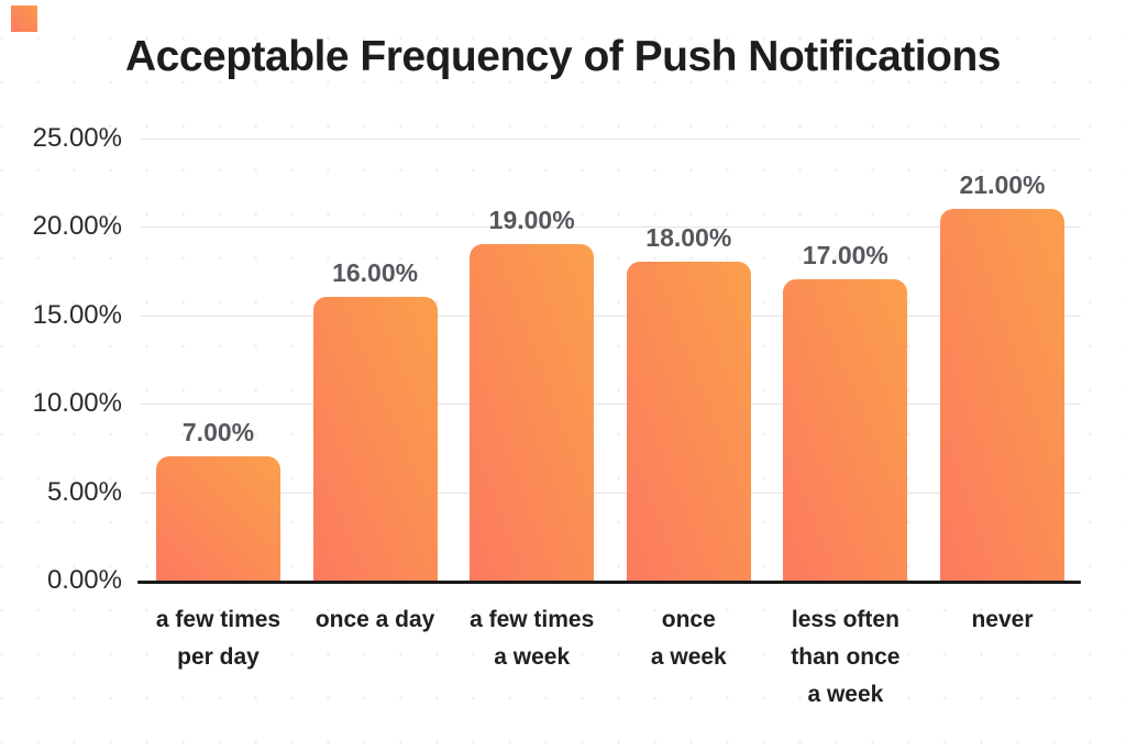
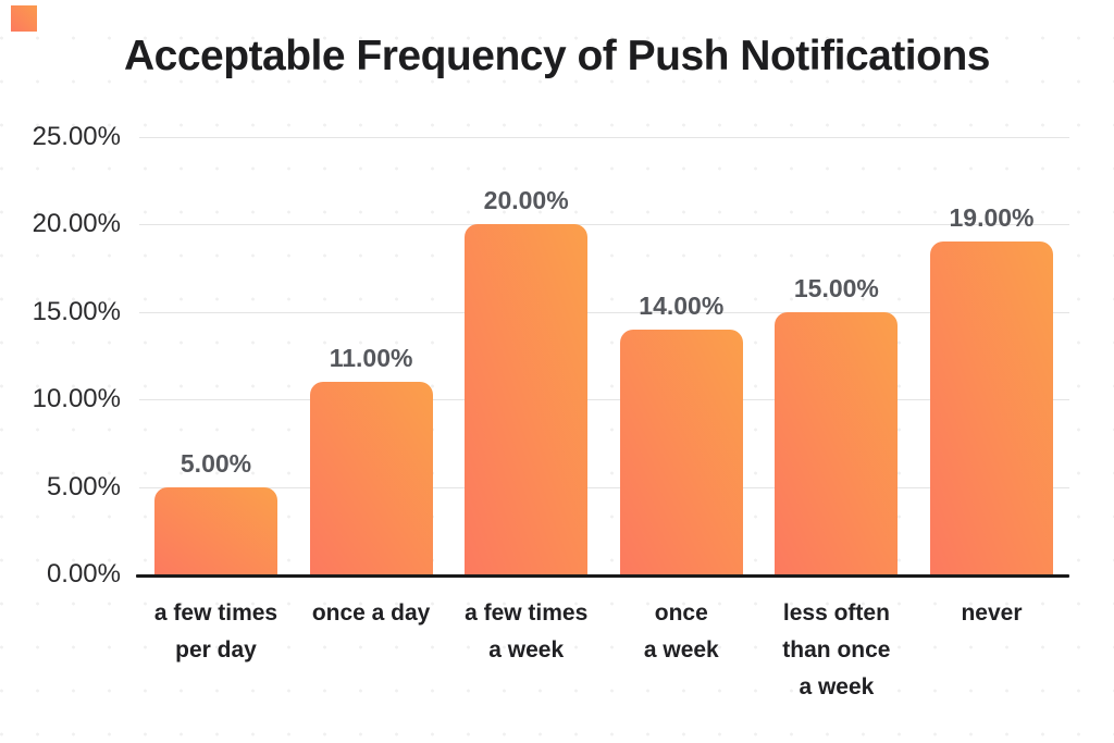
a few times per day: 7.00% -> 5.00%
once a day: 16.00% -> 11.00%
a few times a week: 19.00% -> 20.00%
once a week: 18.00% -> 14.00%
less often than once a week: 17.00% -> 15.00%
never: 21.00% -> 19.00%
